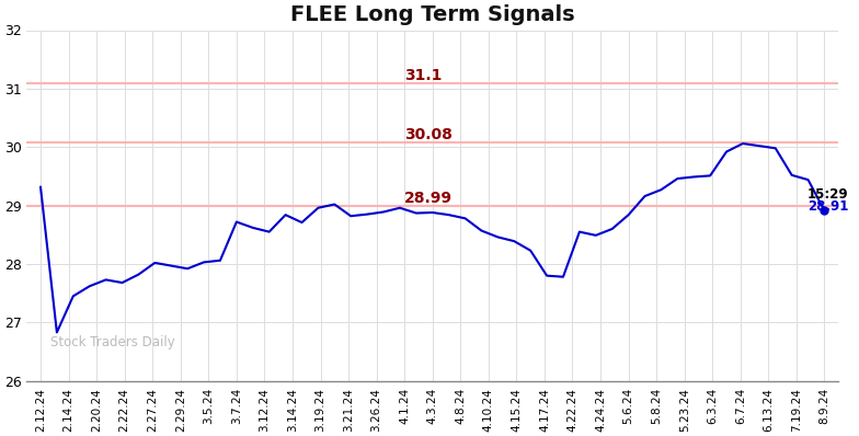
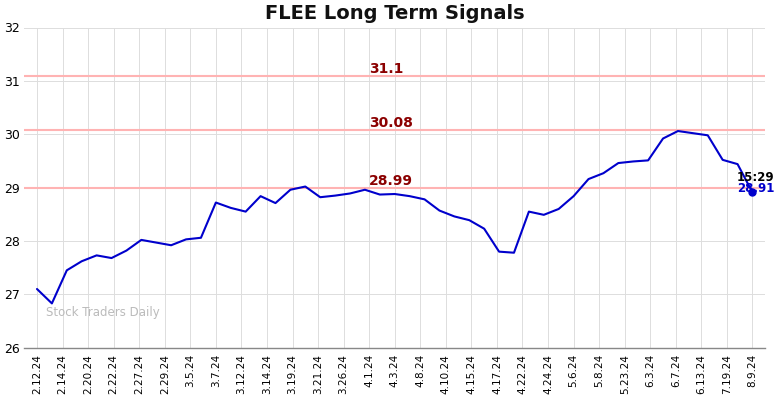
2.12.24: 29.32 -> 27.10
